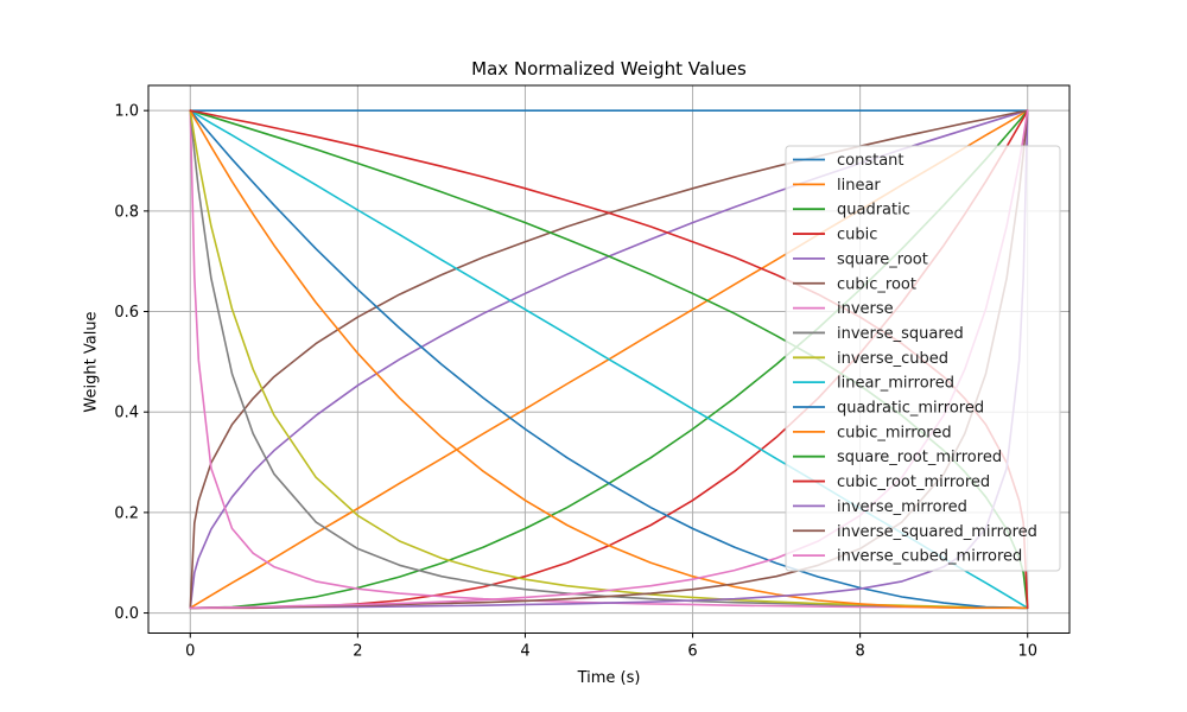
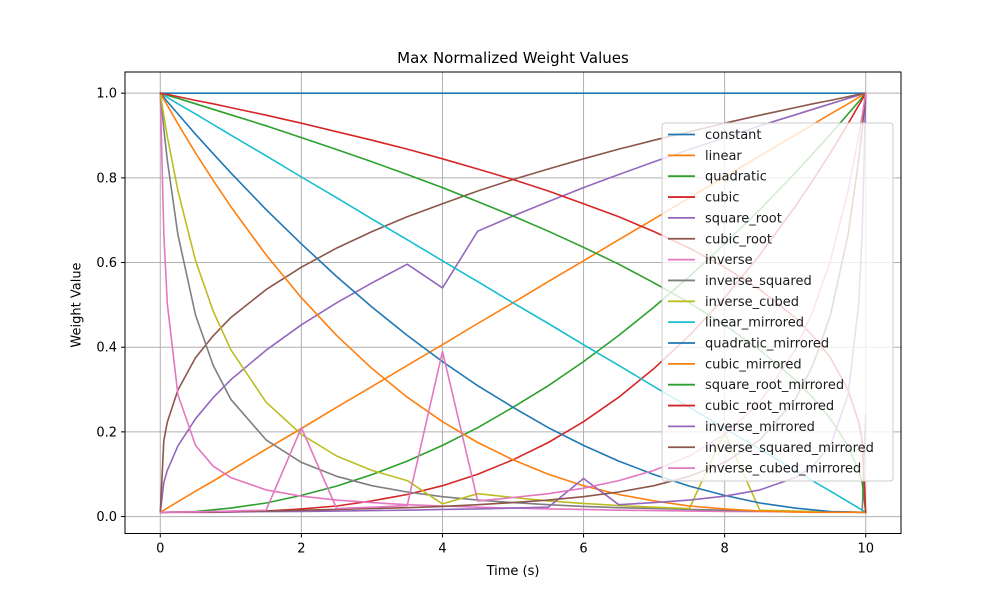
inverse_cubed_mirrored/2: 0.02 -> 0.21
square_root/4: 0.64 -> 0.54
inverse_cubed/4: 0.07 -> 0.03
inverse_cubed_mirrored/4: 0.03 -> 0.39
inverse_mirrored/6: 0.03 -> 0.09
inverse_cubed/8: 0.02 -> 0.20
inverse_squared/10: 0.01 -> 0.24
